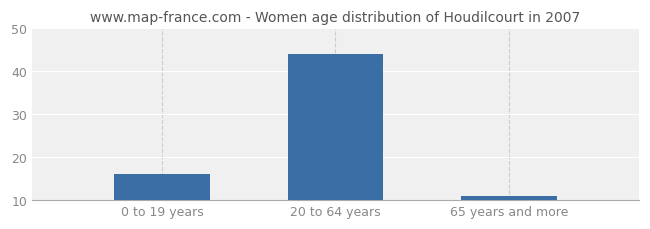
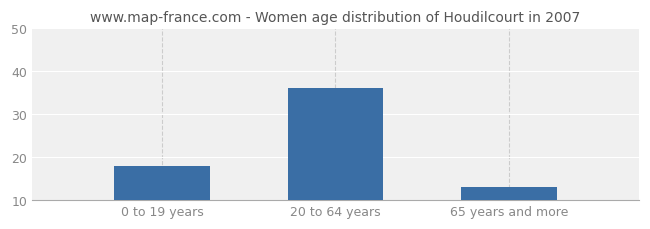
0 to 19 years: 16 -> 18
20 to 64 years: 44 -> 36
65 years and more: 11 -> 13
